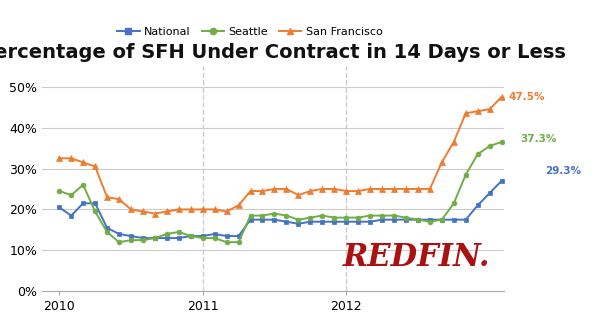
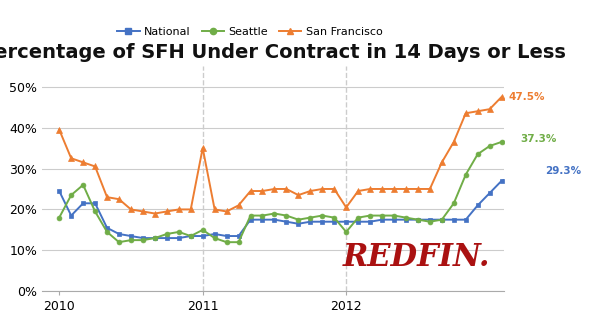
National/2010: 20.5% -> 24.5%
Seattle/2010: 24.5% -> 18.0%
San Francisco/2010: 32.5% -> 39.5%
Seattle/2011: 13.0% -> 15.0%
San Francisco/2011: 20.0% -> 35.0%
Seattle/2012: 18.0% -> 14.5%
San Francisco/2012: 24.5% -> 20.5%
